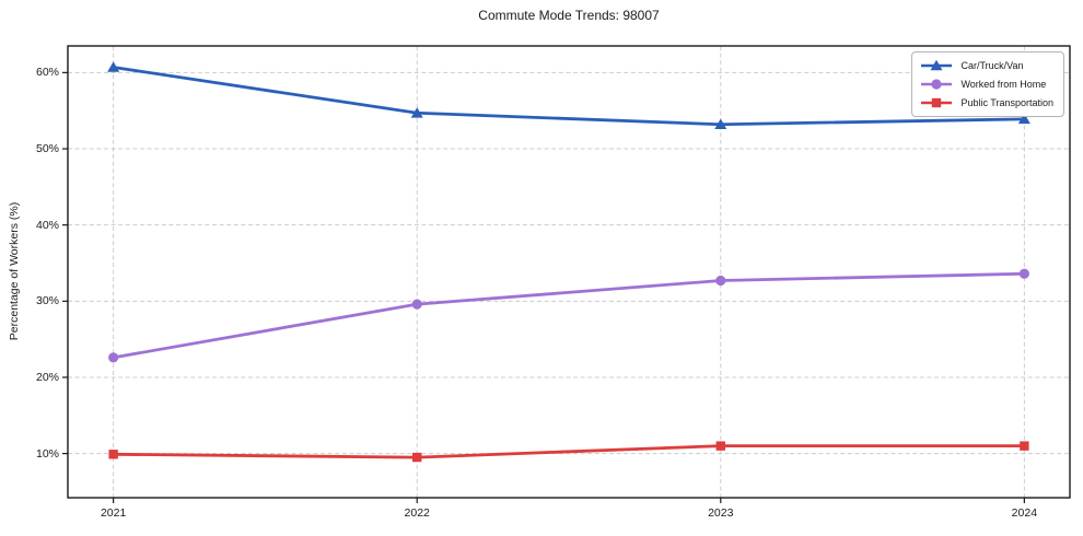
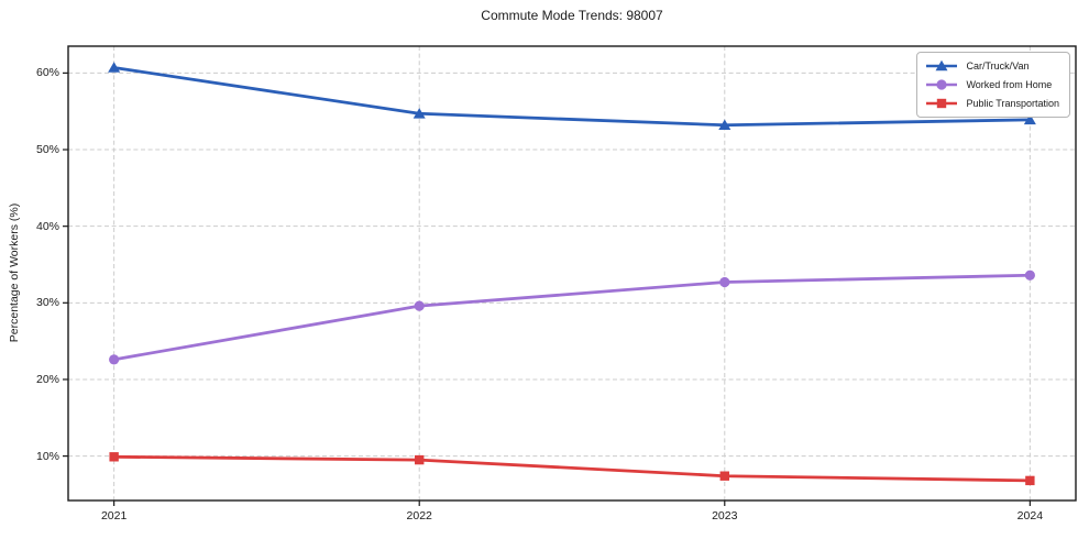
Public Transportation/2023: 11% -> 7%
Public Transportation/2024: 11% -> 7%
